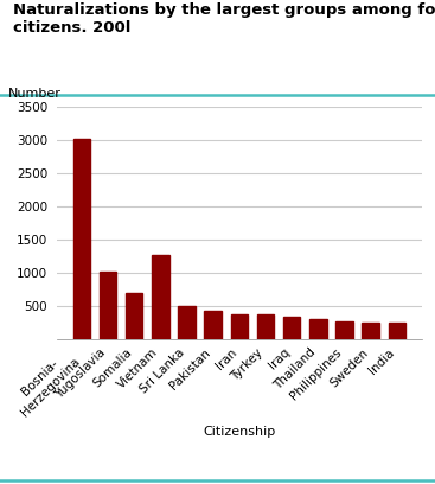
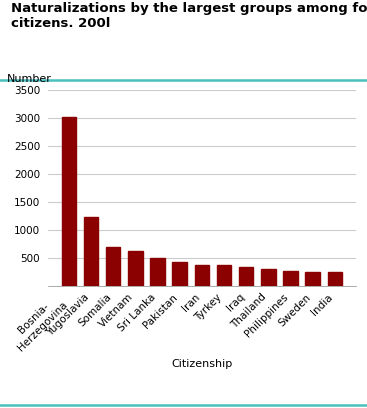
Yugoslavia: 1020 -> 1220
Vietnam: 1260 -> 610
